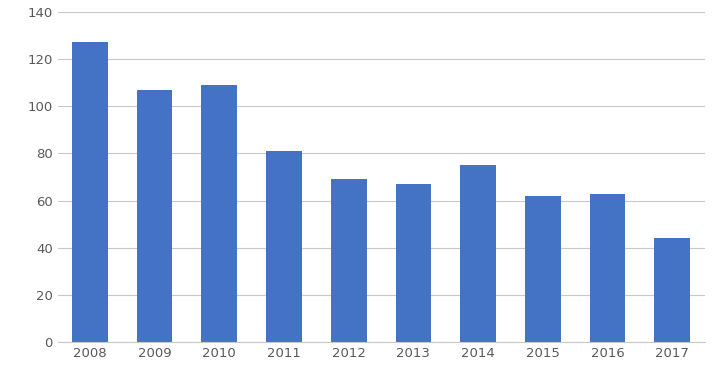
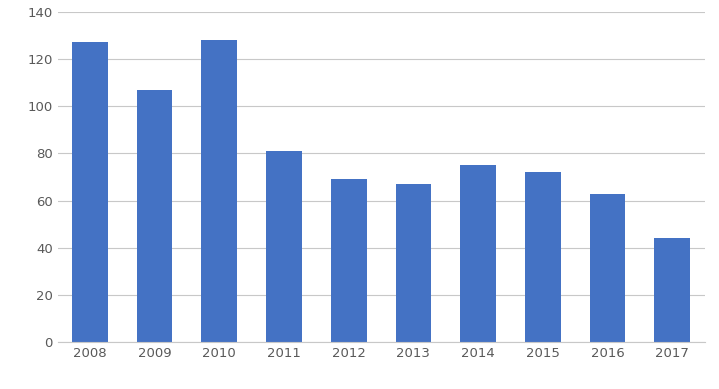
2010: 109 -> 128
2015: 62 -> 72
